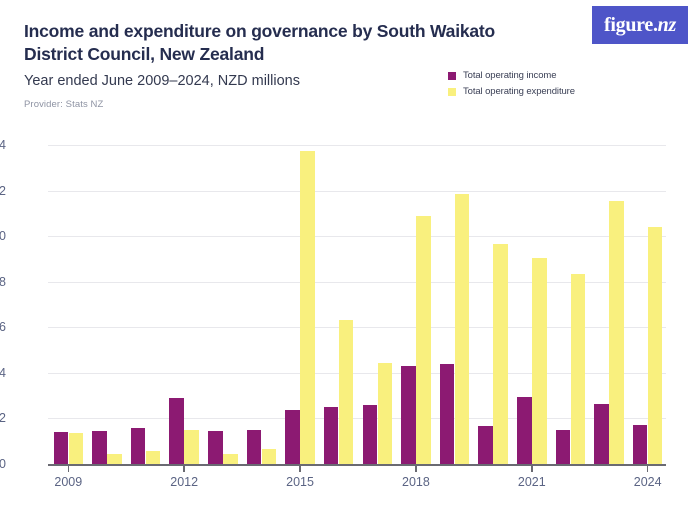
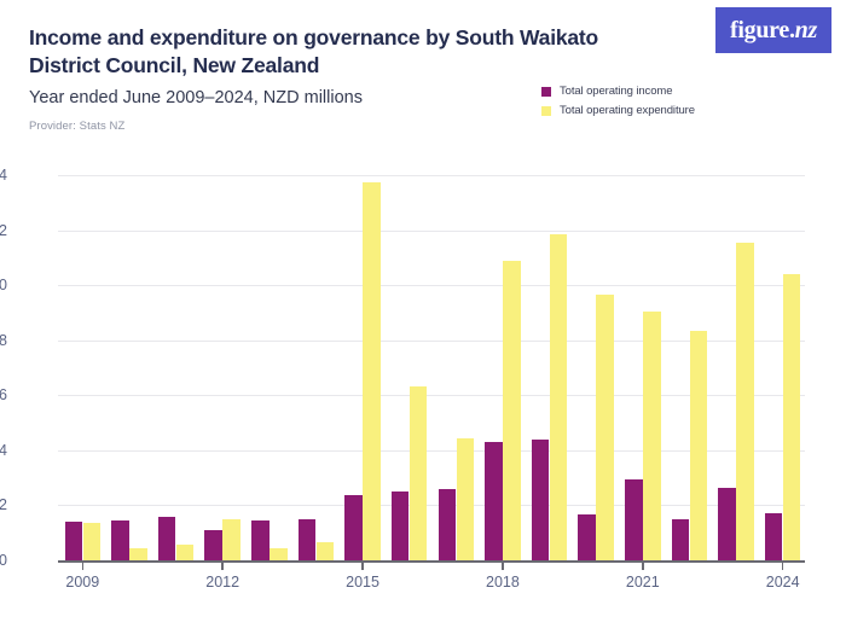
Total operating income/2012: 2.9 -> 1.1
